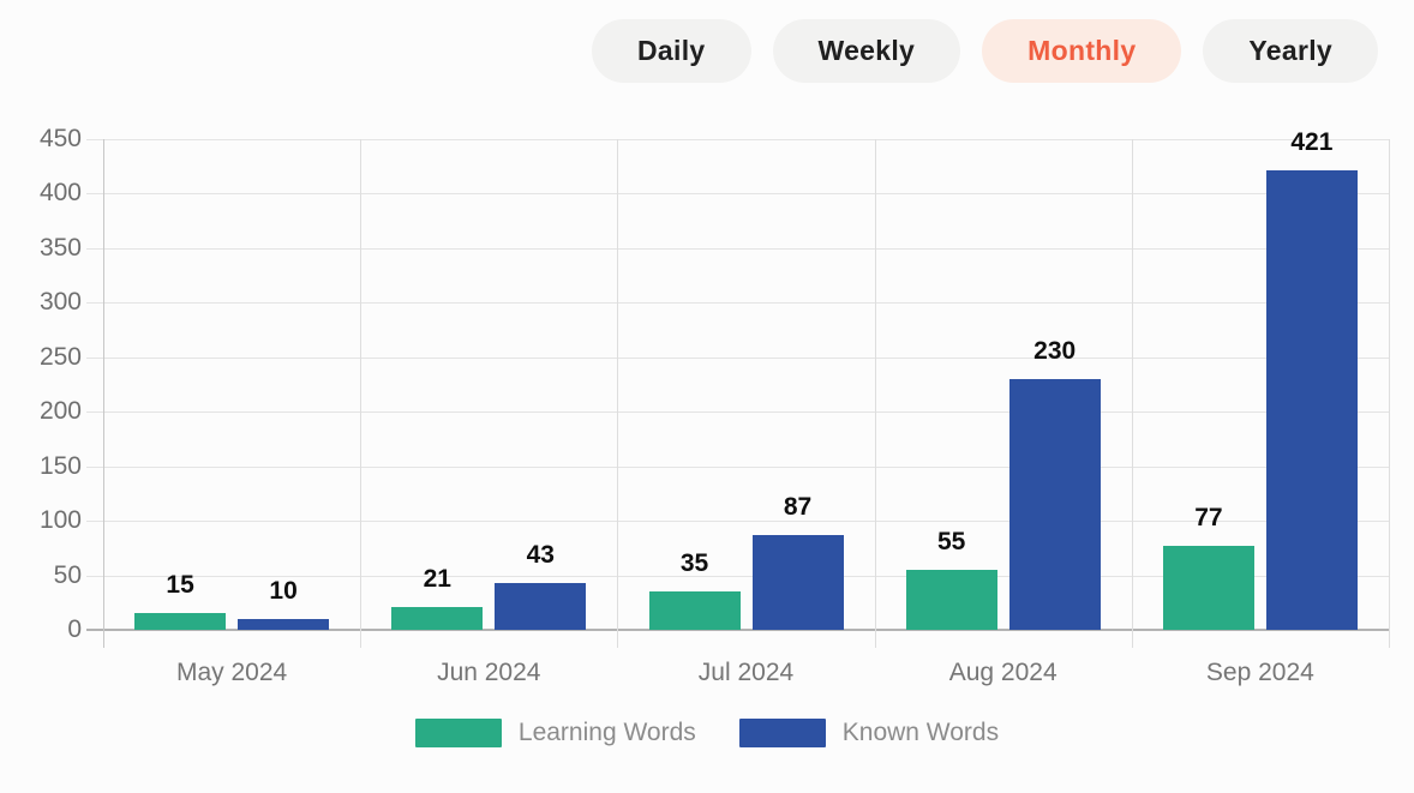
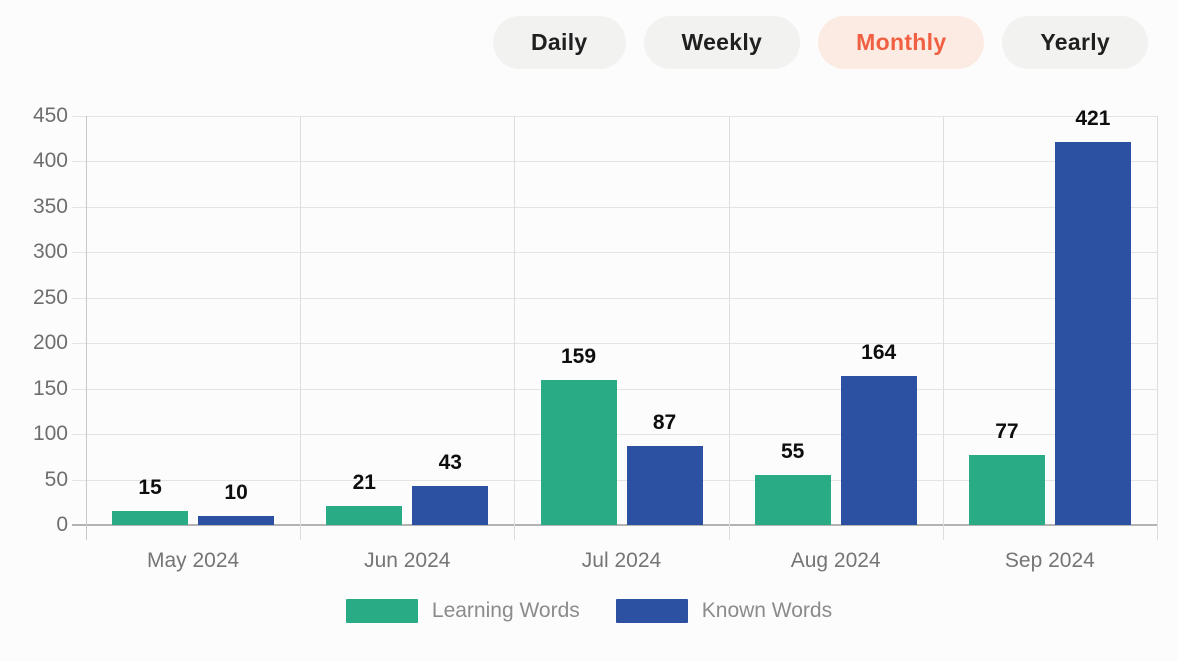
Learning Words/Jul 2024: 35 -> 159
Known Words/Aug 2024: 230 -> 164
